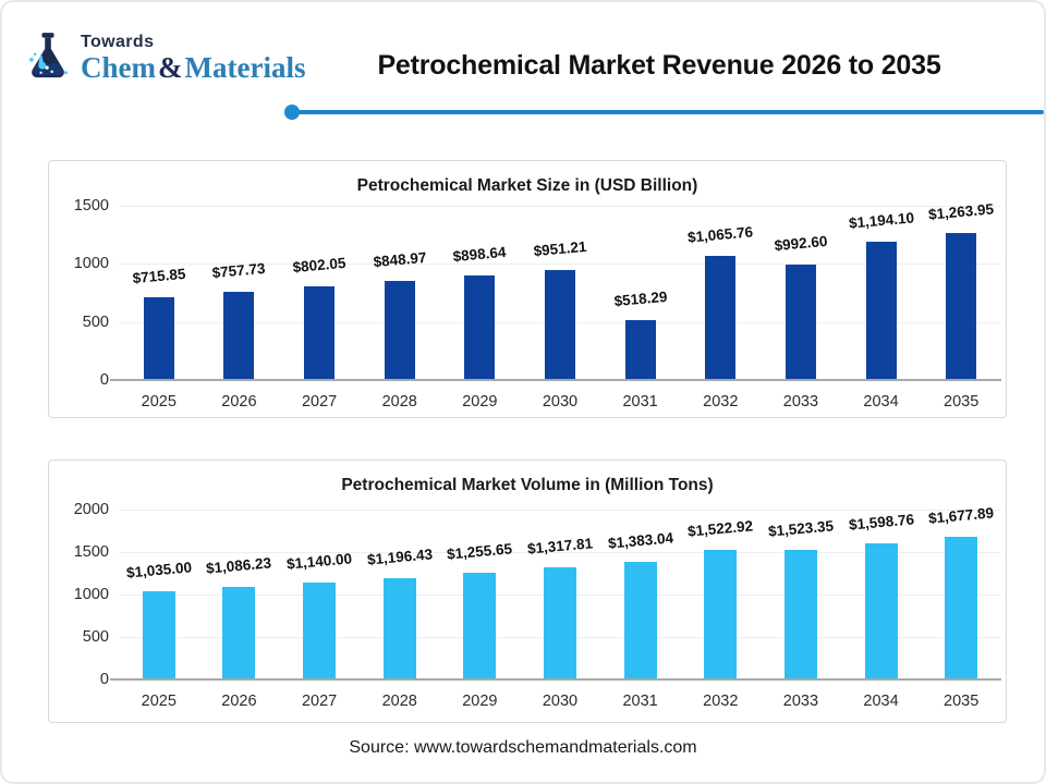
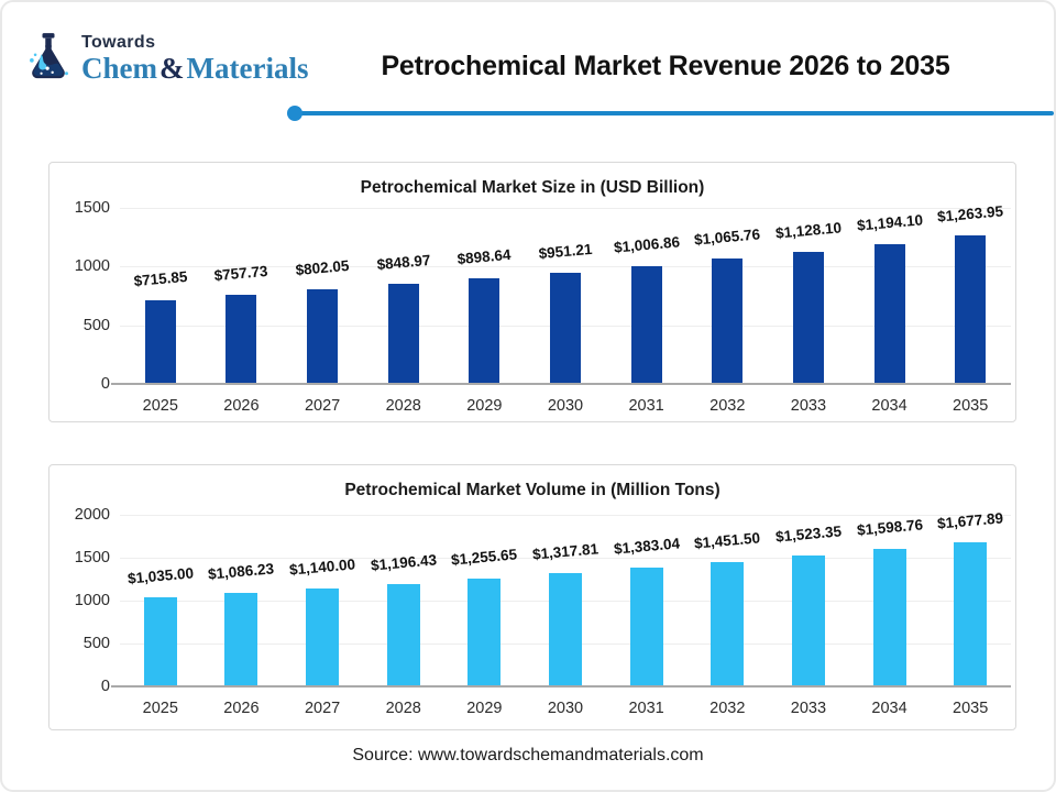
Petrochemical Market Size in (USD Billion)/2031: $518.29 -> $1,006.86
Petrochemical Market Size in (USD Billion)/2033: $992.60 -> $1,128.10
Petrochemical Market Volume in (Million Tons)/2032: $1,522.92 -> $1,451.50
